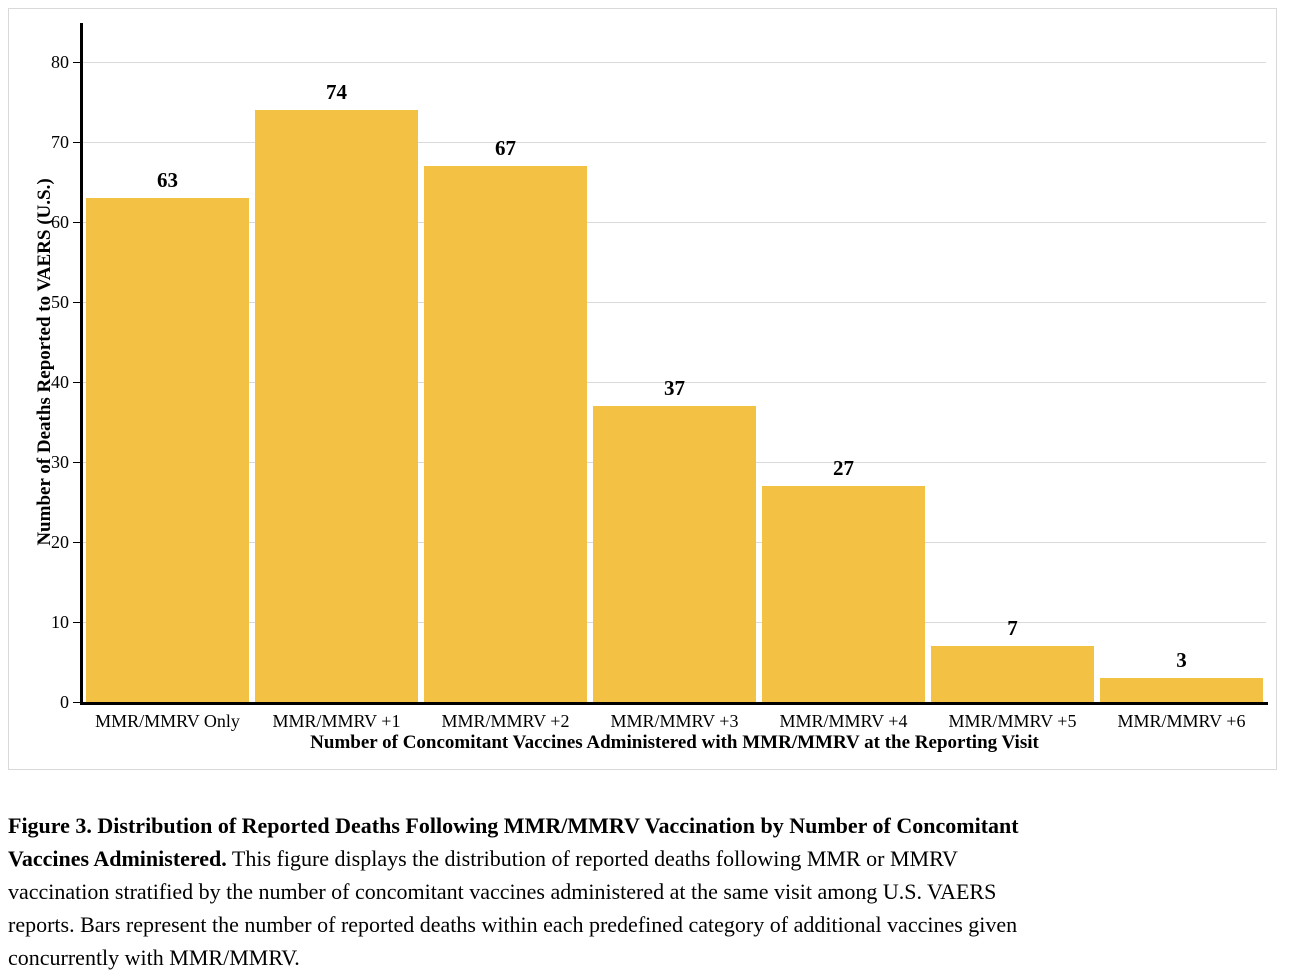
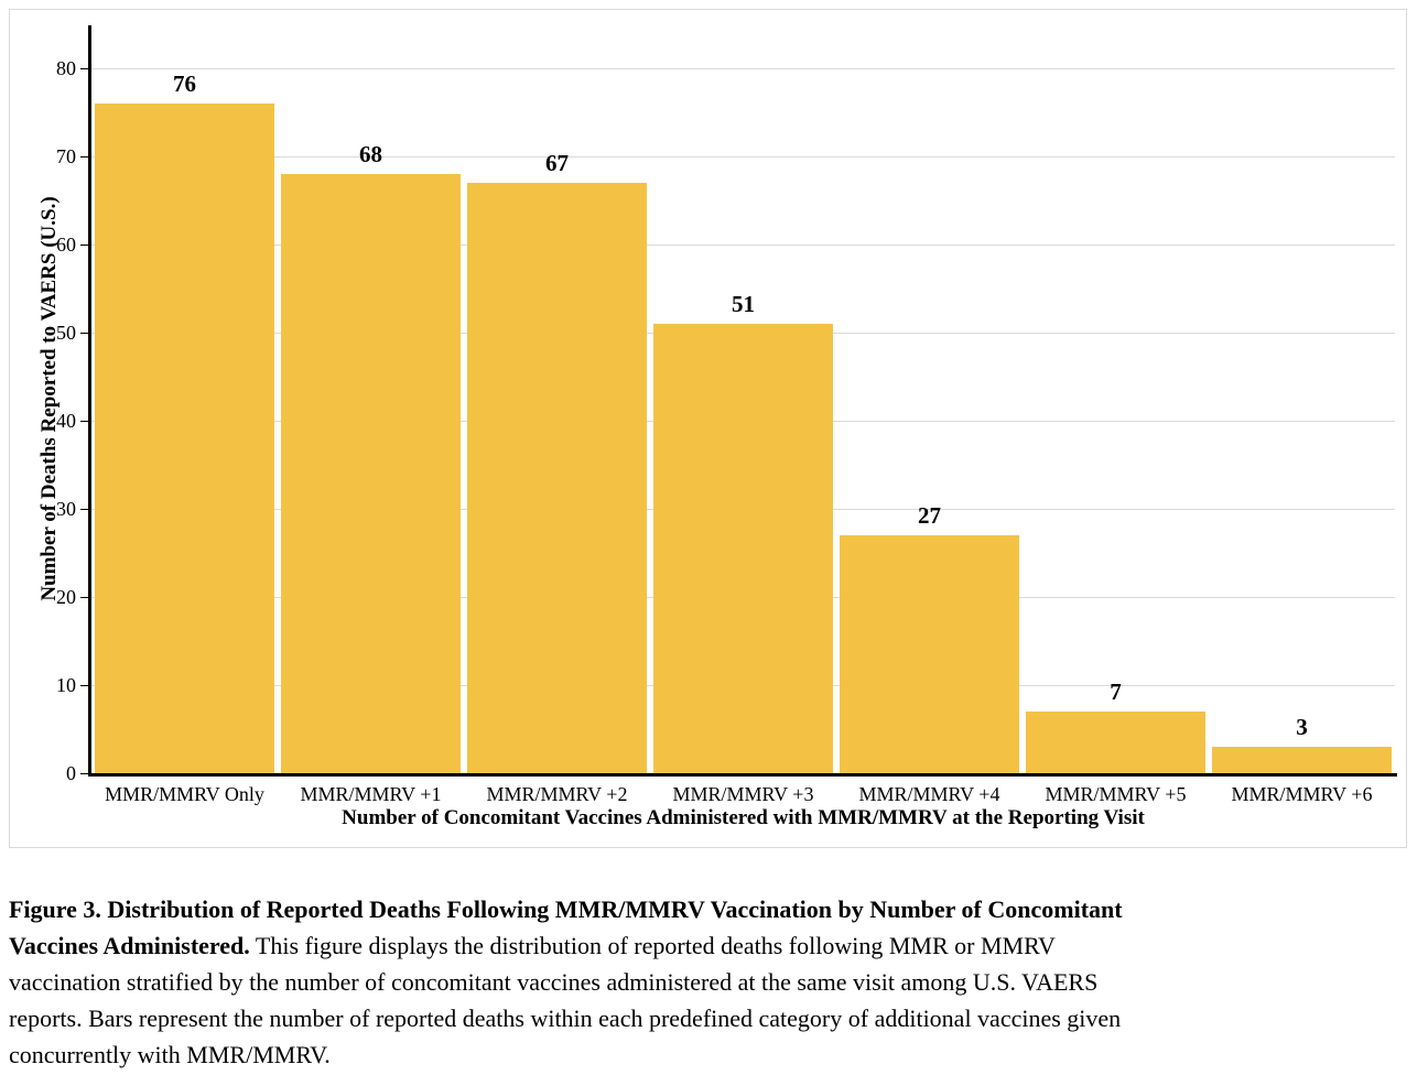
MMR/MMRV Only: 63 -> 76
MMR/MMRV +1: 74 -> 68
MMR/MMRV +3: 37 -> 51
